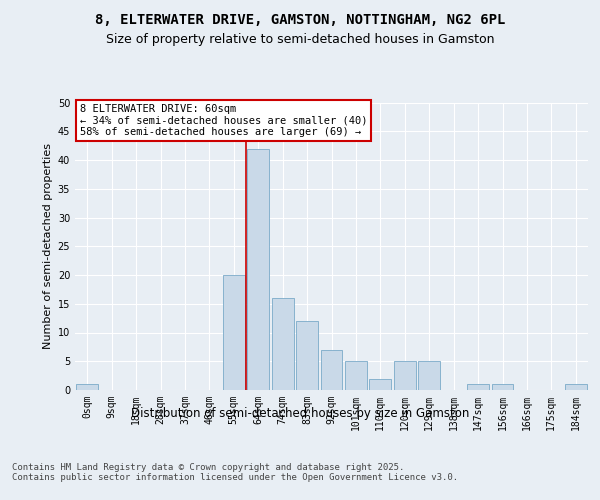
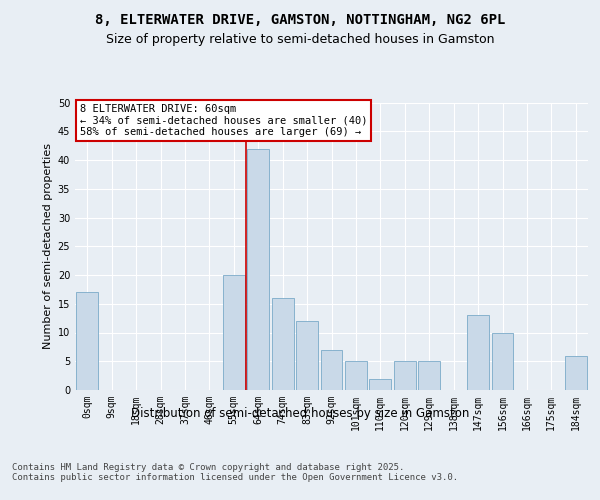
0sqm: 1 -> 17
147sqm: 1 -> 13
156sqm: 1 -> 10
184sqm: 1 -> 6
